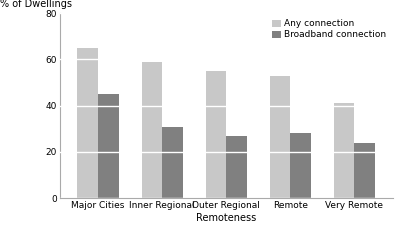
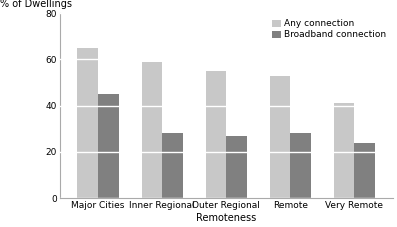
Broadband connection/Inner Regional: 31 -> 28
